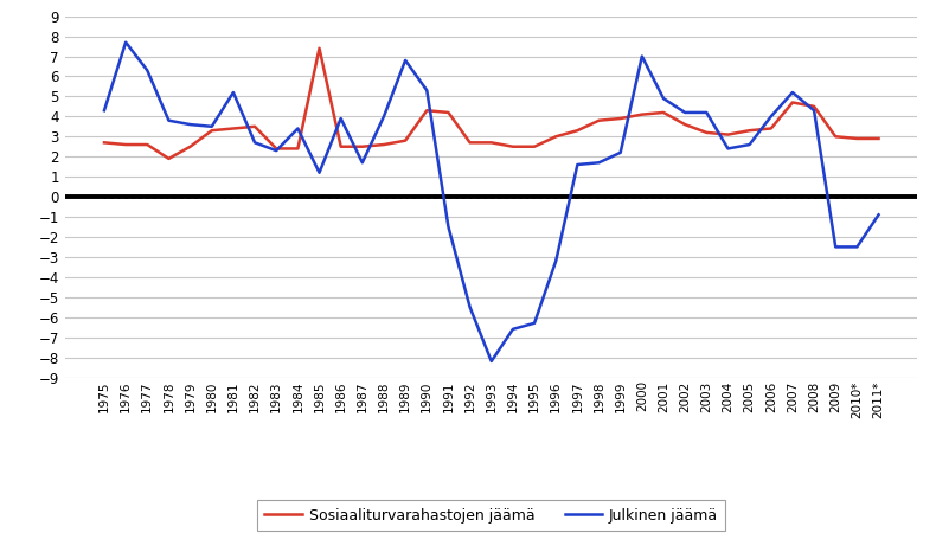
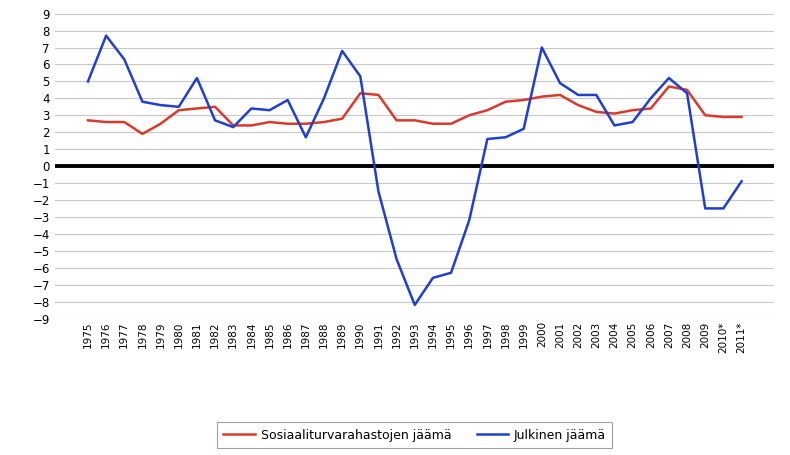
Julkinen jäämä/1975: 4.3 -> 5.0
Sosiaaliturvarahastojen jäämä/1985: 7.4 -> 2.6
Julkinen jäämä/1985: 1.2 -> 3.3
